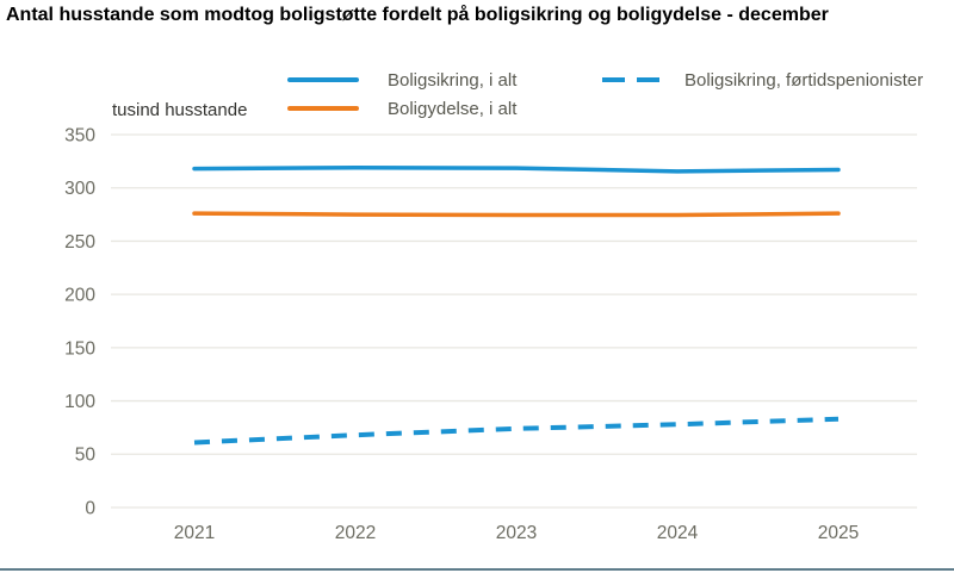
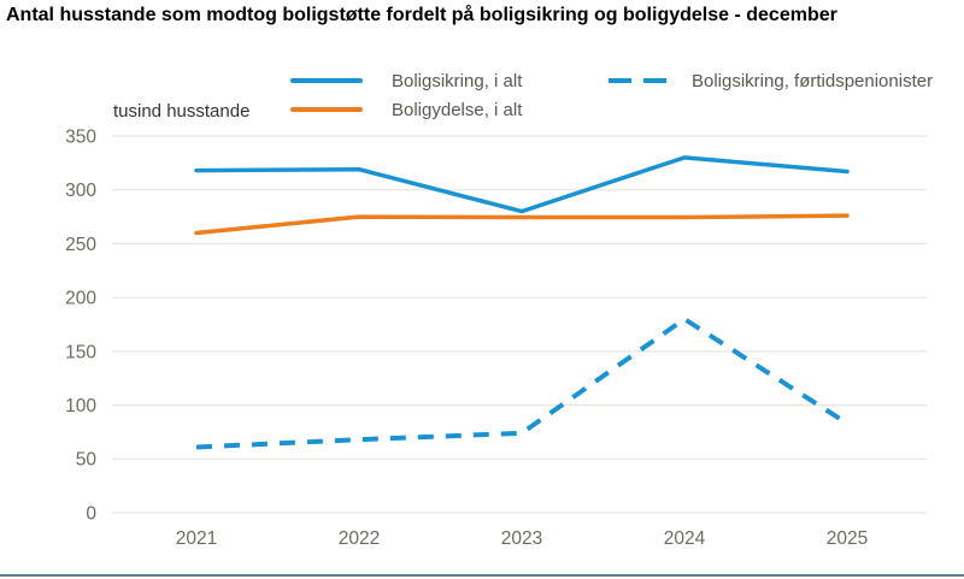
Boligydelse, i alt/2021: 280 -> 260
Boligsikring, i alt/2023: 320 -> 280
Boligsikring, i alt/2024: 320 -> 330
Boligsikring, førtidspenionister/2024: 80 -> 180
